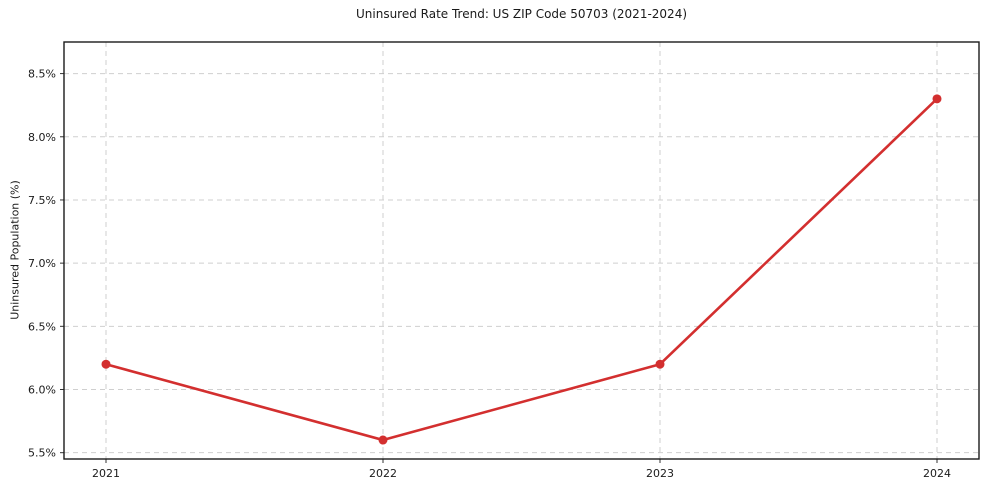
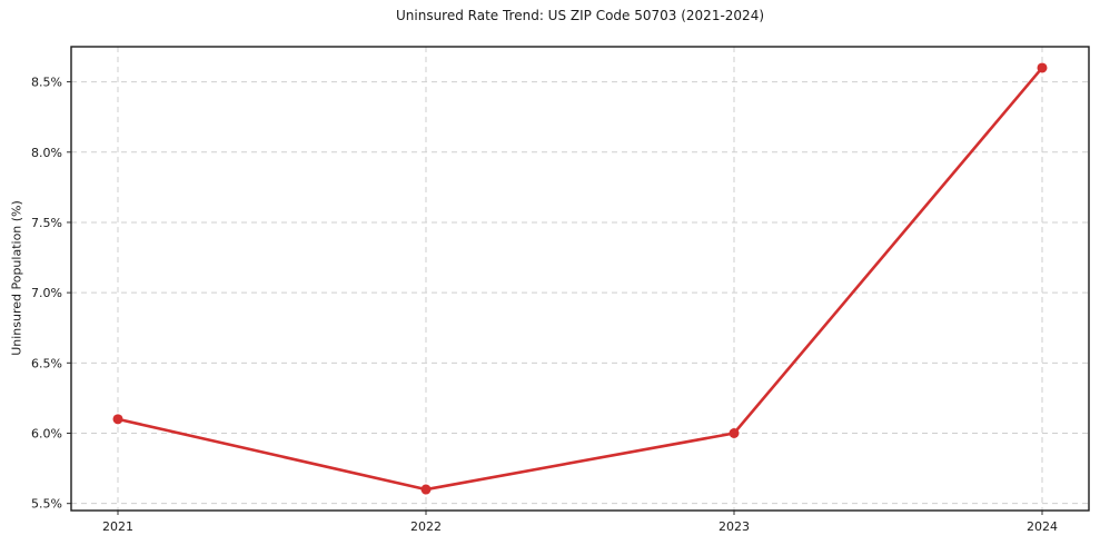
2021: 6.2% -> 6.1%
2023: 6.2% -> 6.0%
2024: 8.3% -> 8.6%
